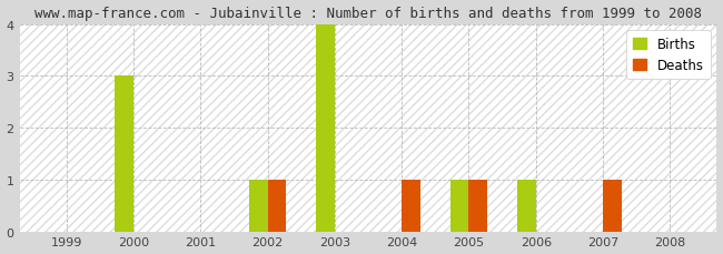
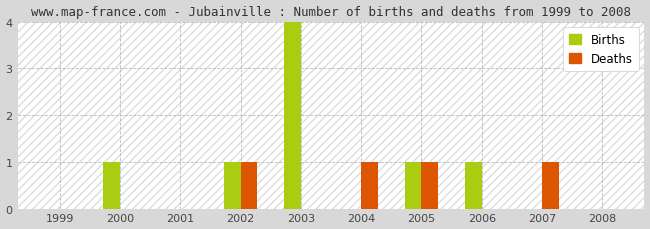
Births/2000: 3 -> 1
